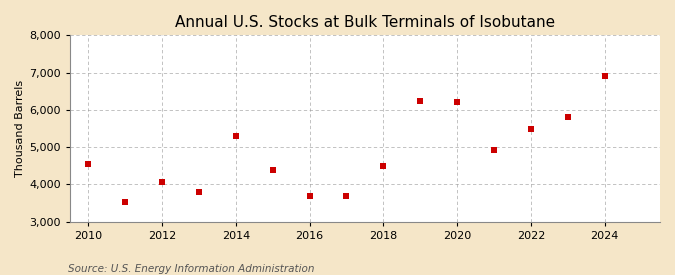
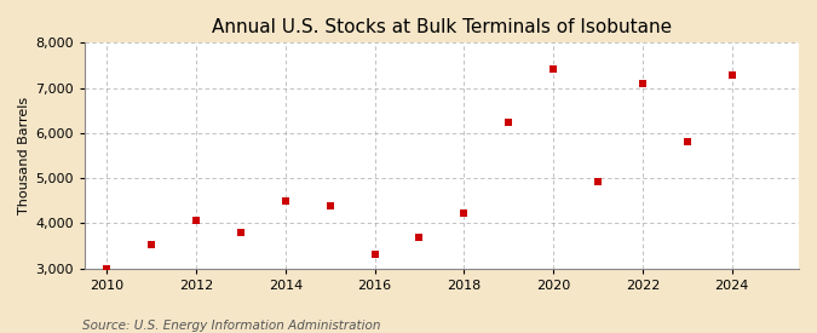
2010: 4,550 -> 3,000
2014: 5,300 -> 4,500
2016: 3,700 -> 3,320
2018: 4,500 -> 4,230
2020: 6,200 -> 7,420
2022: 5,500 -> 7,100
2024: 6,900 -> 7,280
